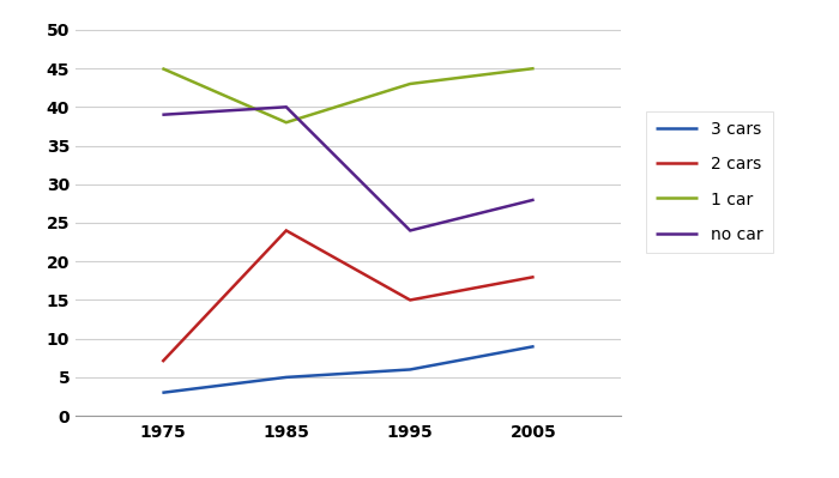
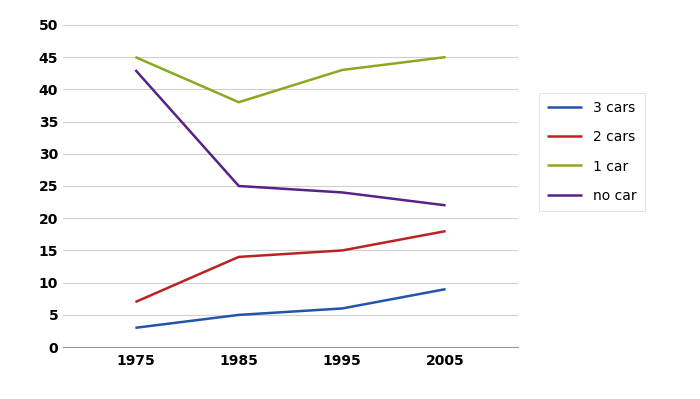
no car/1975: 39 -> 43
2 cars/1985: 24 -> 14
no car/1985: 40 -> 25
no car/2005: 28 -> 22
